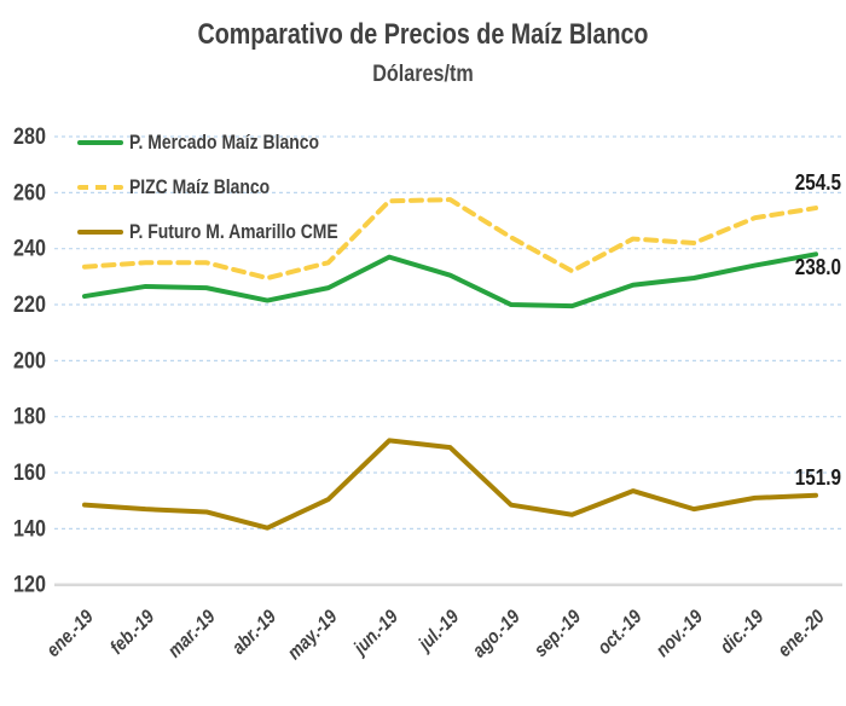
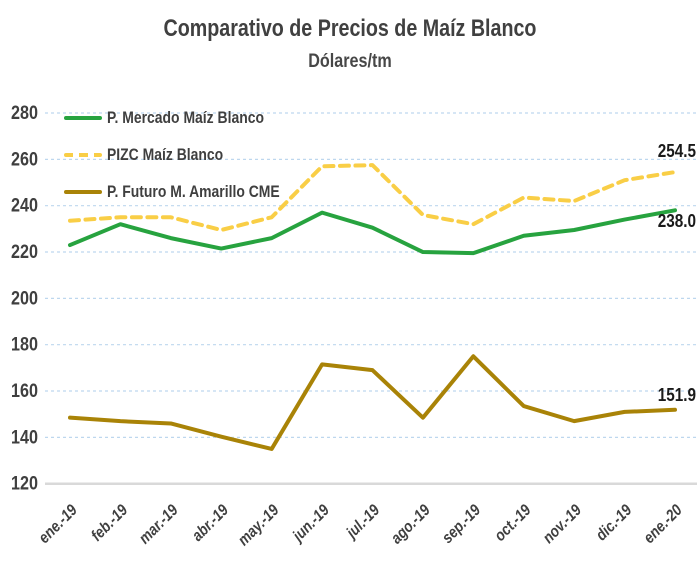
P. Mercado Maíz Blanco/feb.-19: 226 -> 232
P. Futuro M. Amarillo CME/may.-19: 150 -> 135
PIZC Maíz Blanco/ago.-19: 244 -> 236
P. Futuro M. Amarillo CME/sep.-19: 145 -> 175
